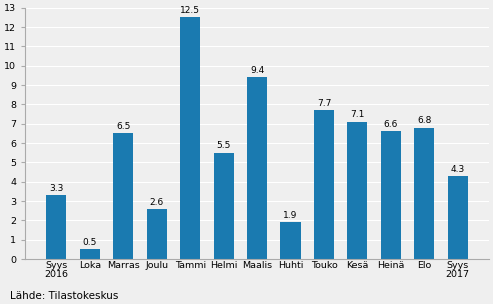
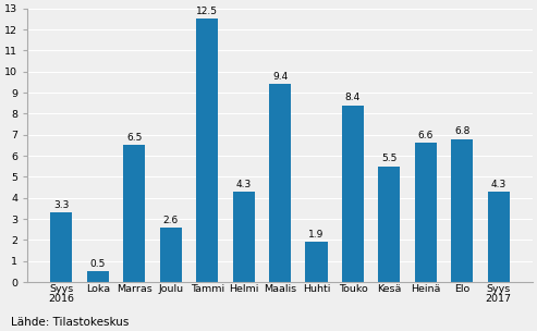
Helmi: 5.5 -> 4.3
Touko: 7.7 -> 8.4
Kesä: 7.1 -> 5.5
